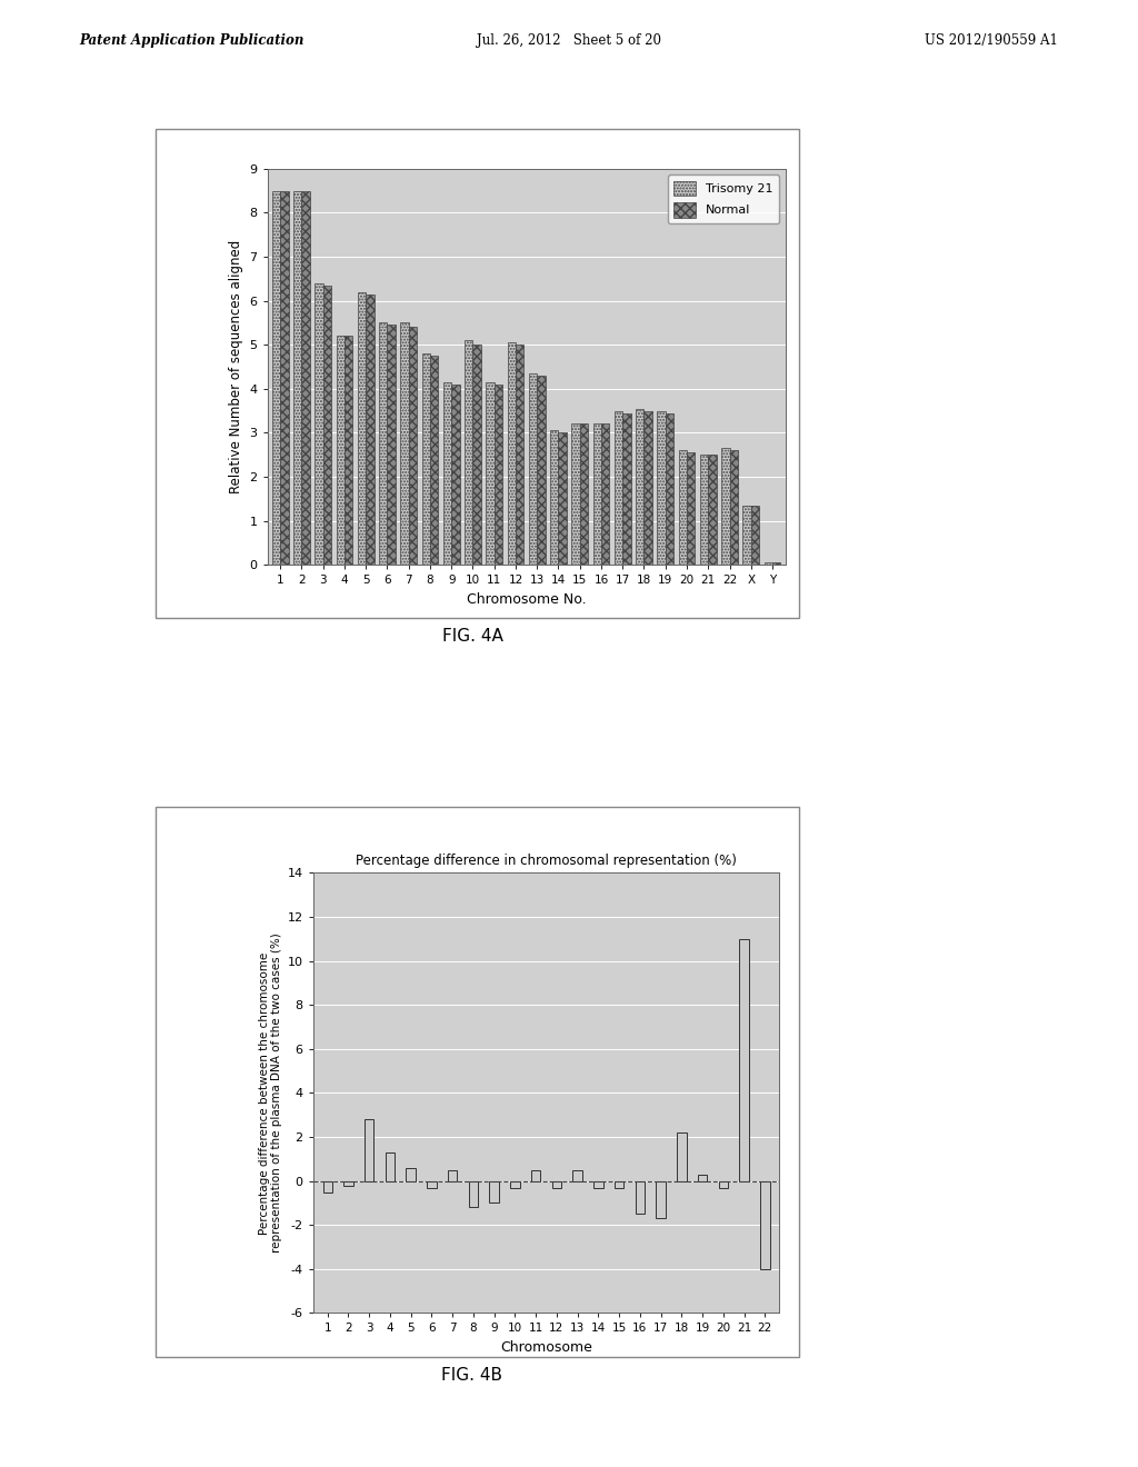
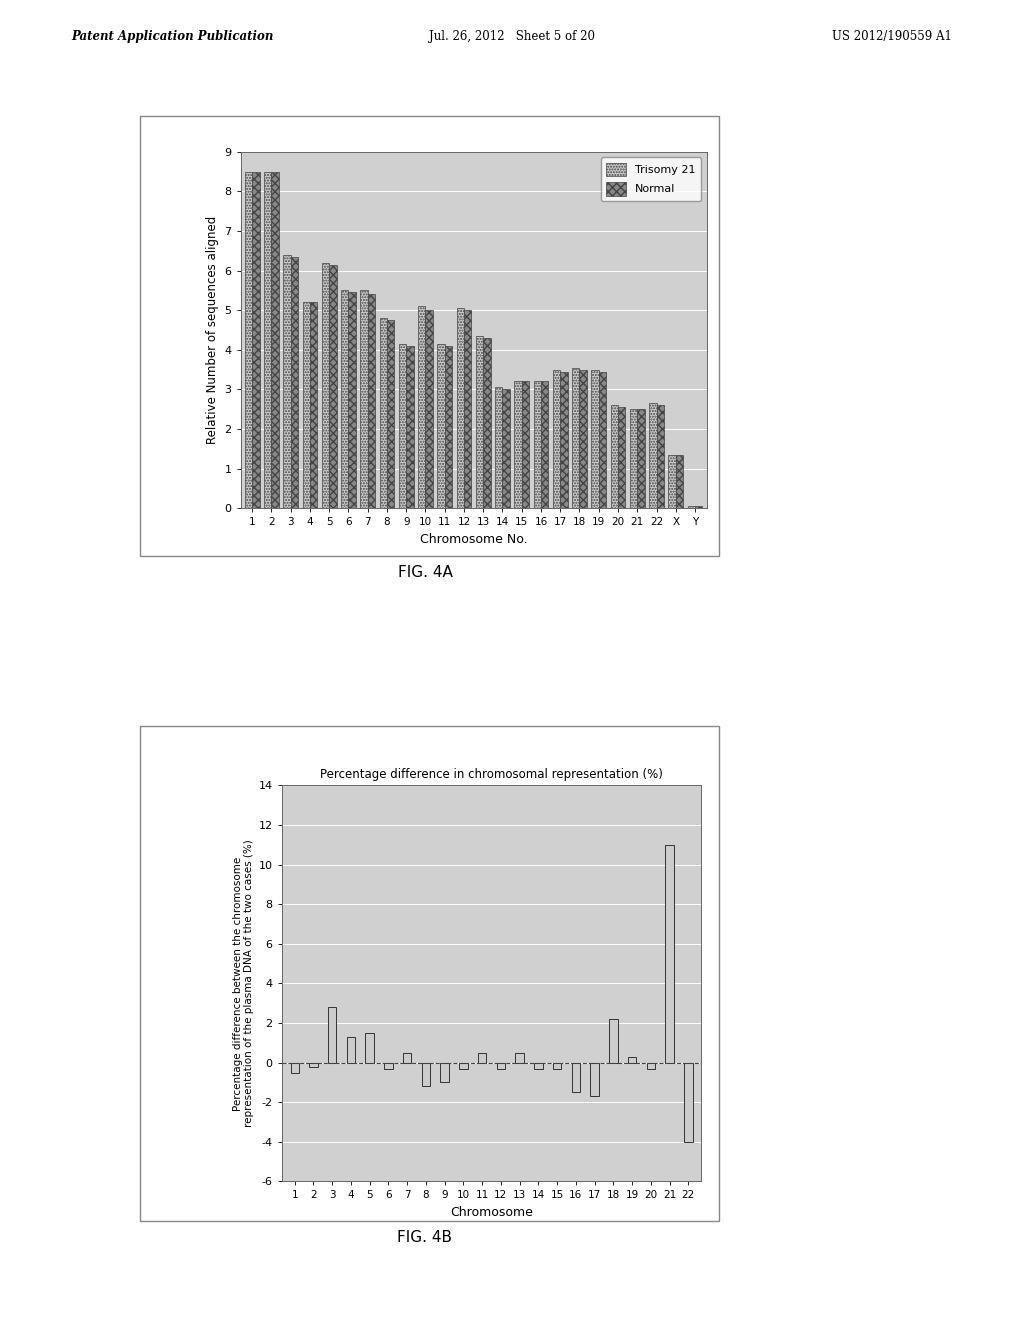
Percentage difference in chromosomal representation (%)/5: 0.6 -> 1.5
